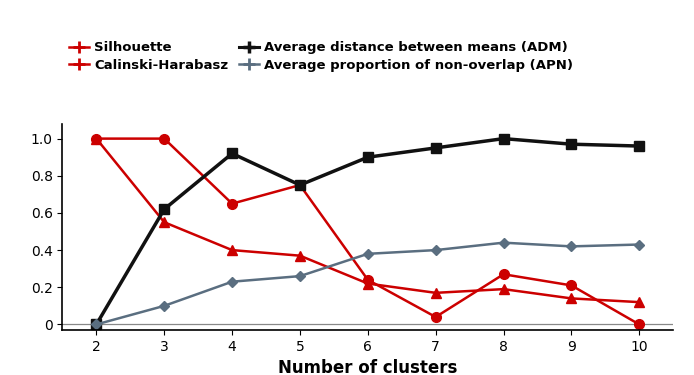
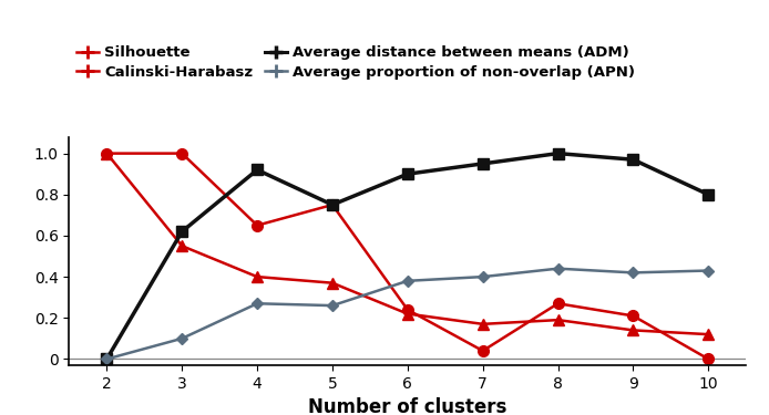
Average proportion of non-overlap (APN)/4: 0.23 -> 0.27
Average distance between means (ADM)/10: 0.96 -> 0.80
